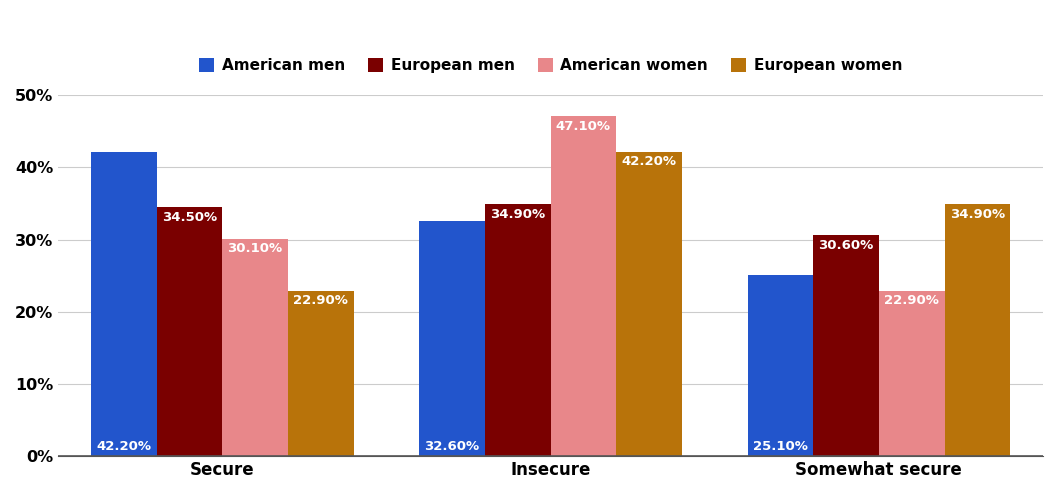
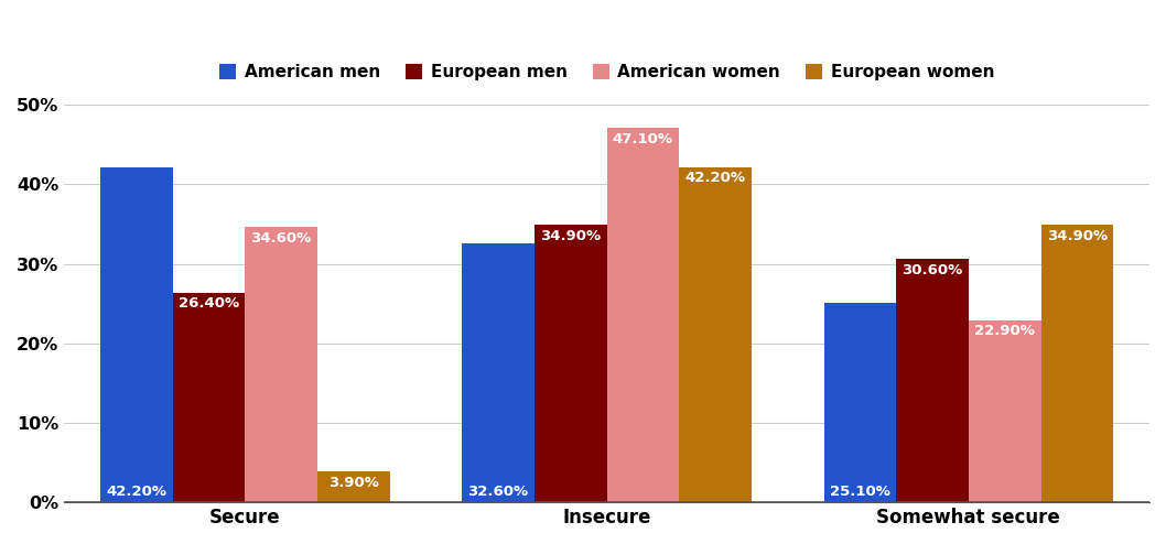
European men/Secure: 34.50% -> 26.40%
American women/Secure: 30.10% -> 34.60%
European women/Secure: 22.90% -> 3.90%
